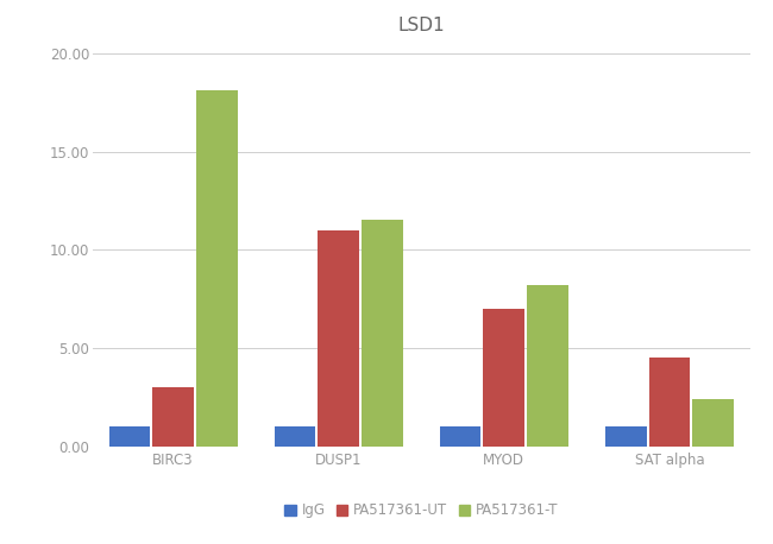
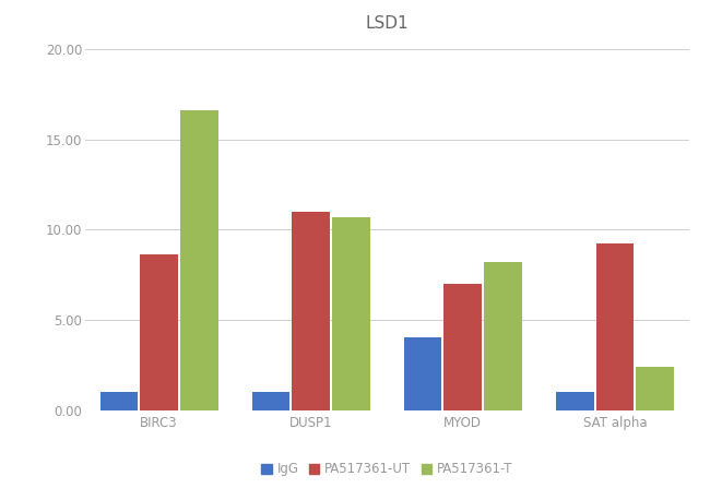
PA517361-UT/BIRC3: 3.0 -> 8.6
PA517361-T/BIRC3: 18.1 -> 16.6
PA517361-T/DUSP1: 11.5 -> 10.7
IgG/MYOD: 1 -> 4
PA517361-UT/SAT alpha: 4.5 -> 9.2
